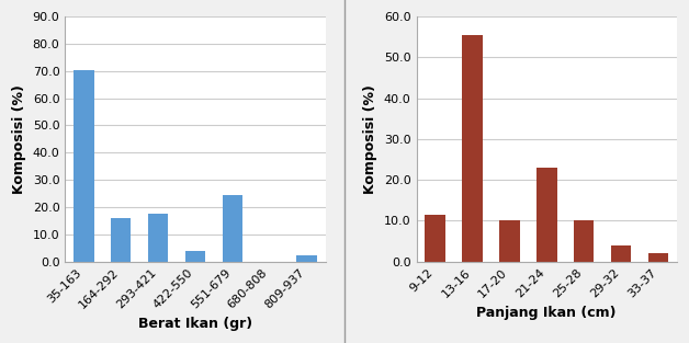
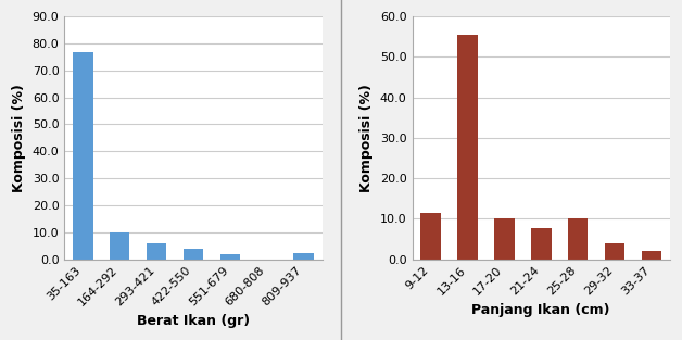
35-163: 70.5 -> 76.8
164-292: 16.0 -> 10.0
293-421: 17.5 -> 6.0
551-679: 24.5 -> 2.0
21-24: 23.0 -> 7.7
